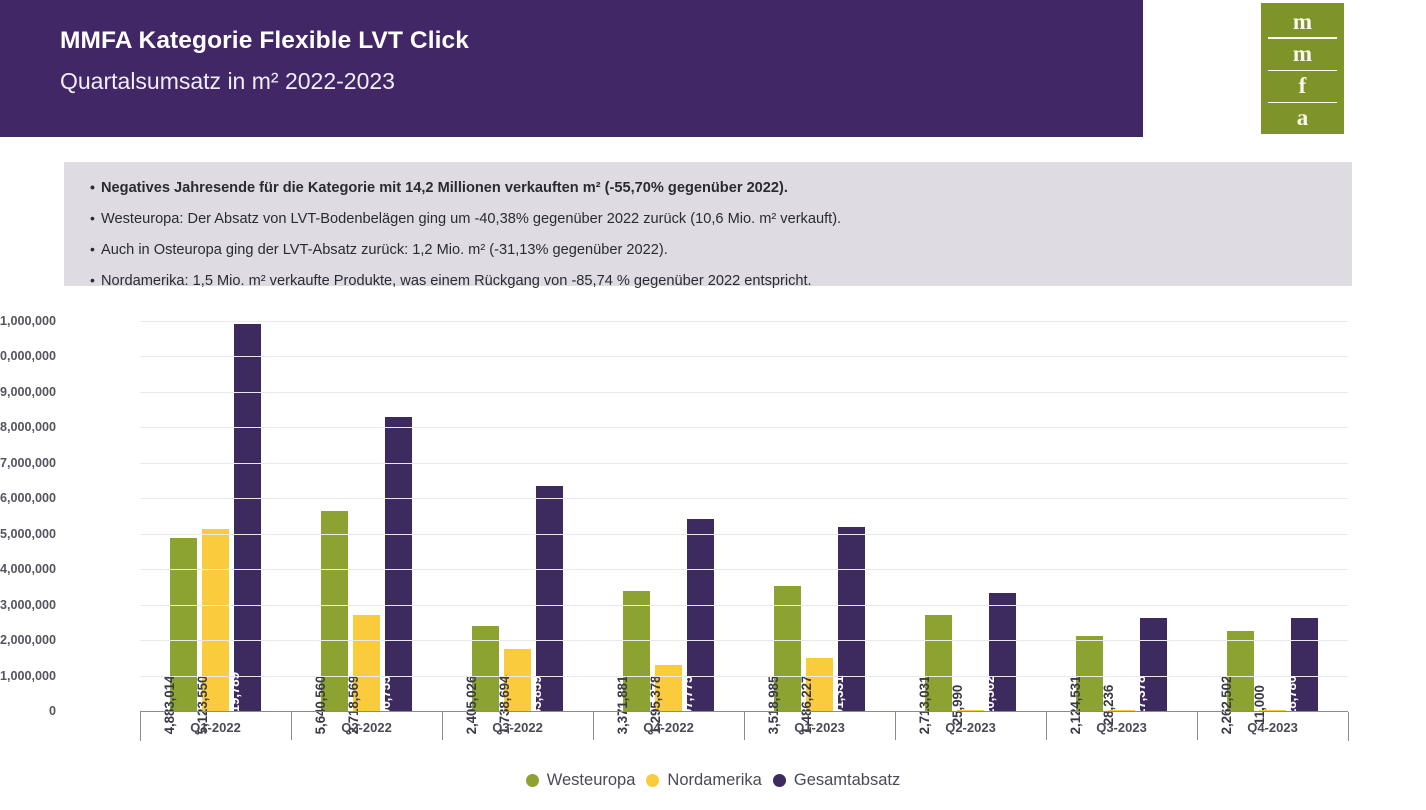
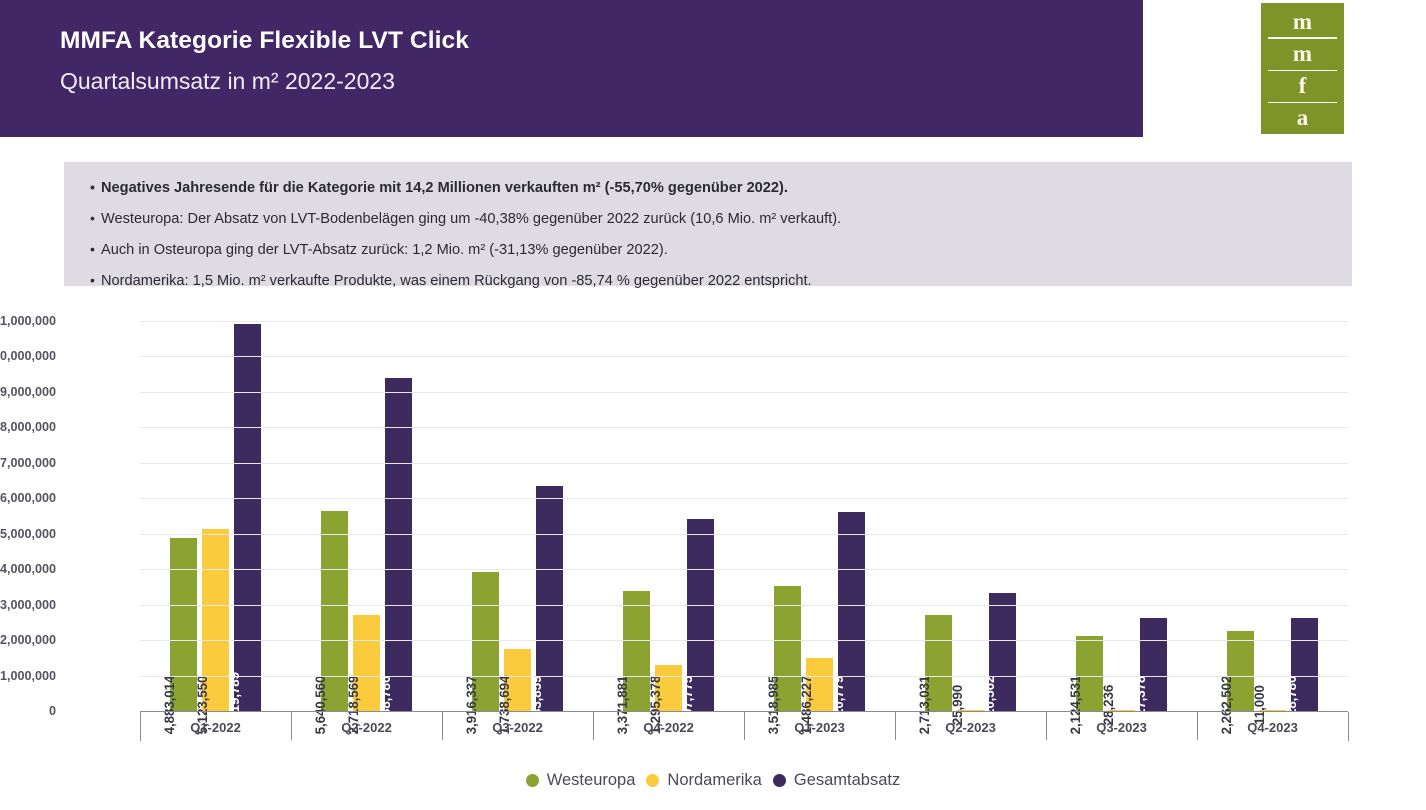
Gesamtabsatz/Q2-2022: 8,306,755 -> 9,388,786
Westeuropa/Q3-2022: 2,405,026 -> 3,916,337
Gesamtabsatz/Q1-2023: 5,201,331 -> 5,620,779
